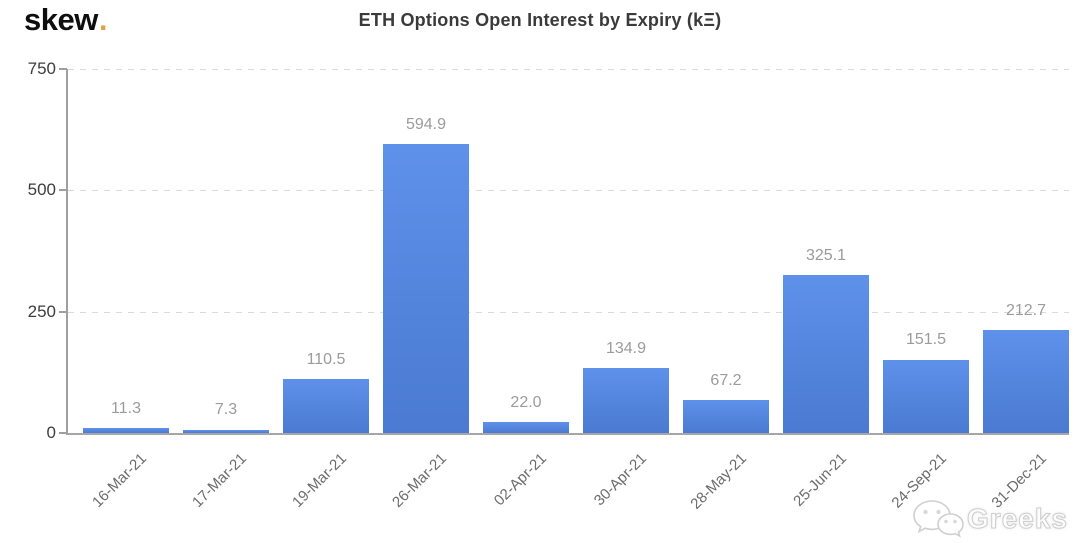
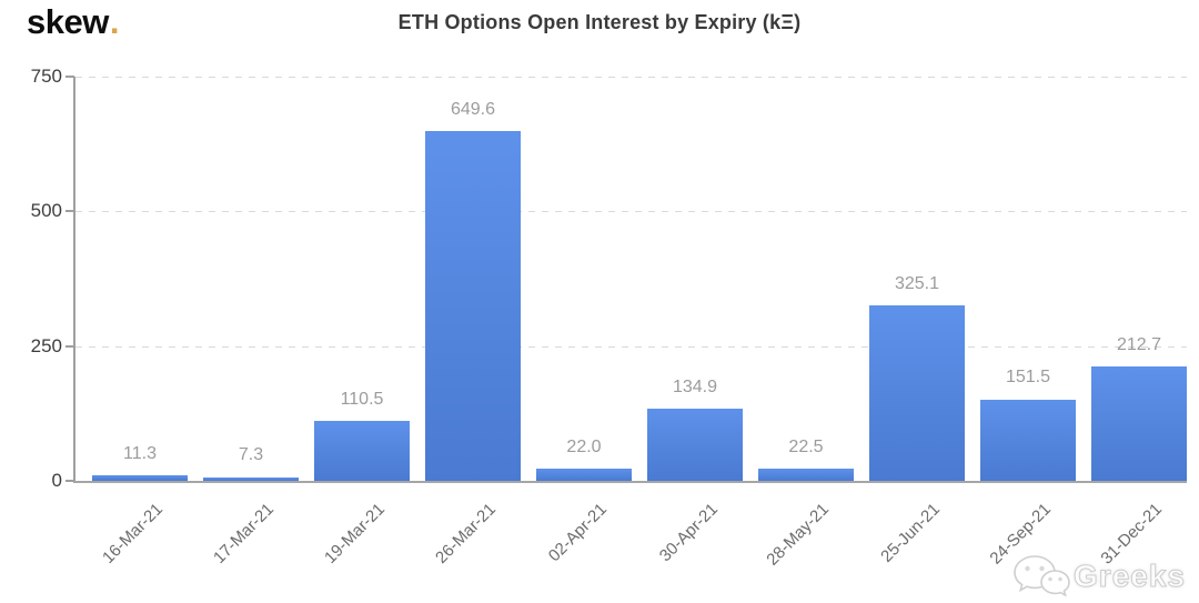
26-Mar-21: 594.9 -> 649.6
28-May-21: 67.2 -> 22.5
